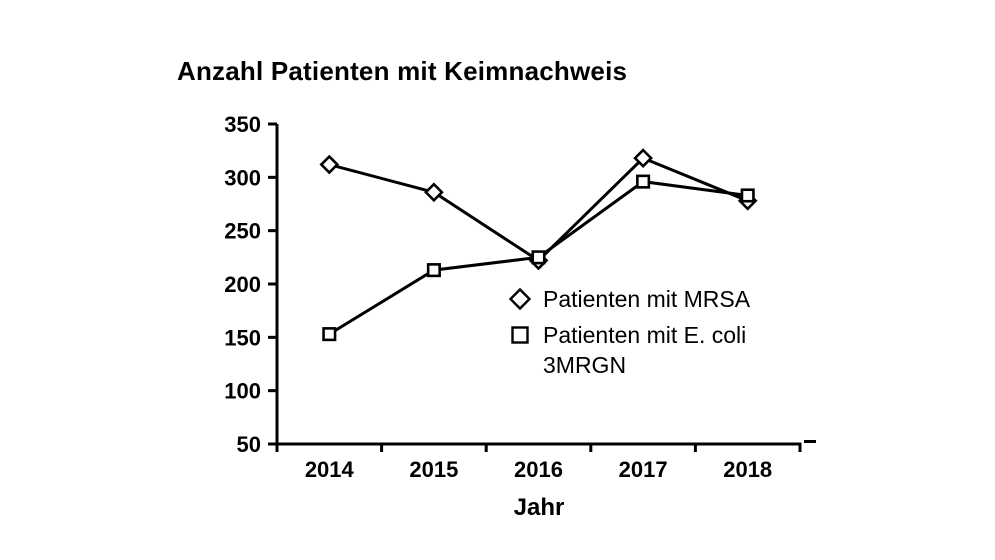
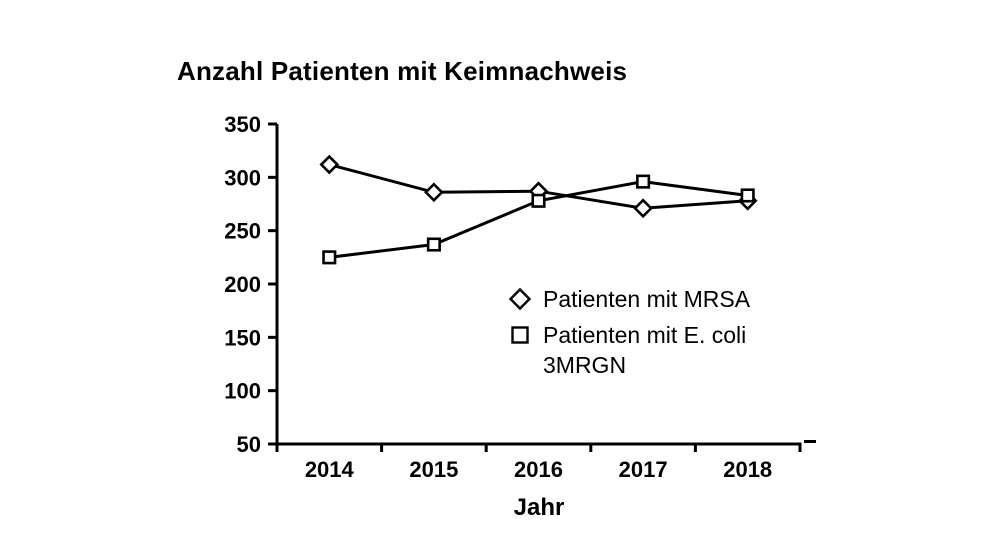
Patienten mit E. coli 3MRGN/2014: 153 -> 225
Patienten mit E. coli 3MRGN/2015: 213 -> 237
Patienten mit MRSA/2016: 222 -> 287
Patienten mit E. coli 3MRGN/2016: 225 -> 278
Patienten mit MRSA/2017: 318 -> 271
